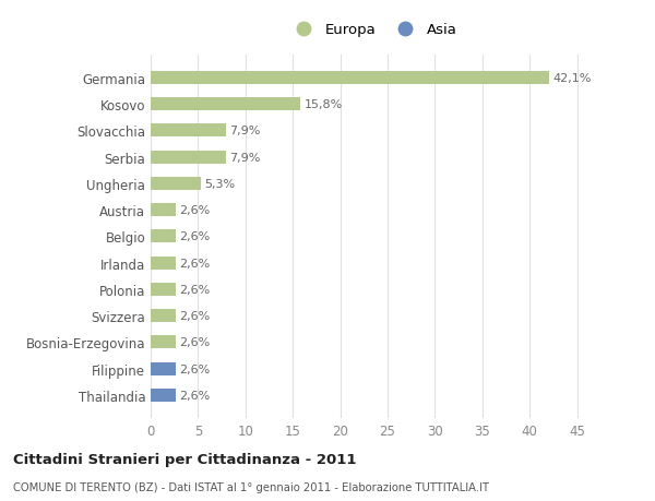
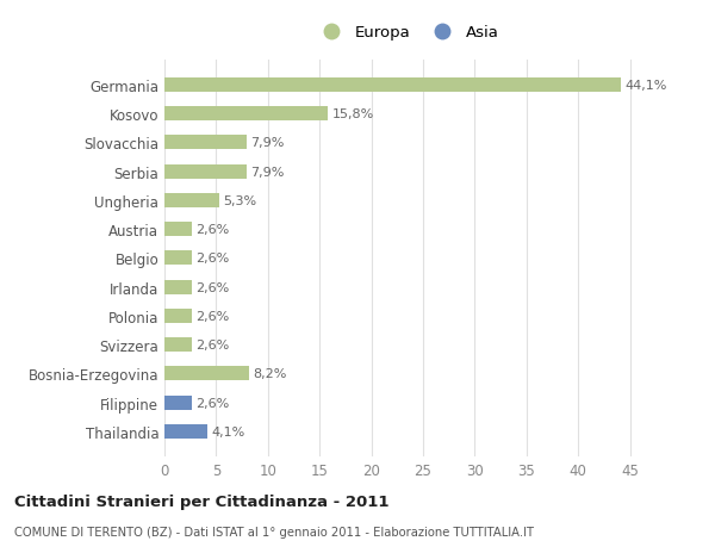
Germania: 42,1% -> 44,1%
Bosnia-Erzegovina: 2,6% -> 8,2%
Thailandia: 2,6% -> 4,1%
